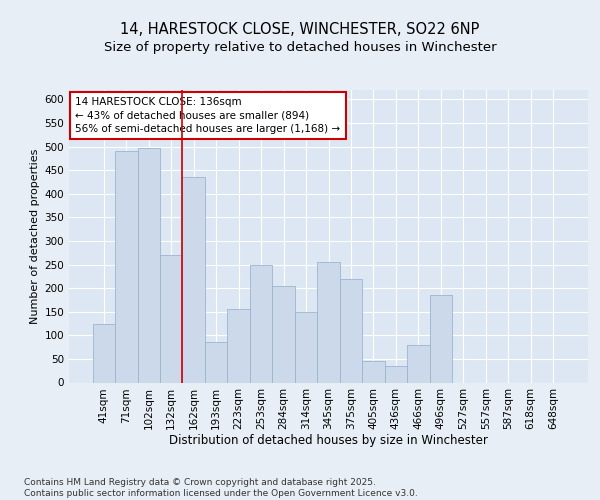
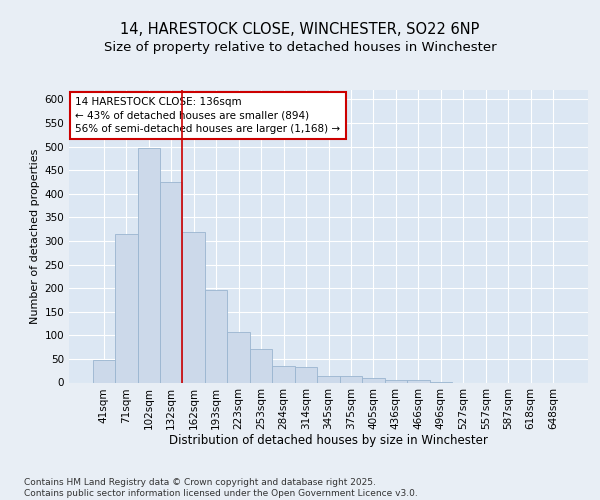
41sqm: 125 -> 47
71sqm: 490 -> 314
132sqm: 270 -> 424
162sqm: 435 -> 320
193sqm: 85 -> 196
223sqm: 155 -> 106
253sqm: 250 -> 70
284sqm: 205 -> 35
314sqm: 150 -> 33
345sqm: 255 -> 13
375sqm: 220 -> 13
405sqm: 45 -> 9
436sqm: 35 -> 6
466sqm: 80 -> 5
496sqm: 185 -> 1
